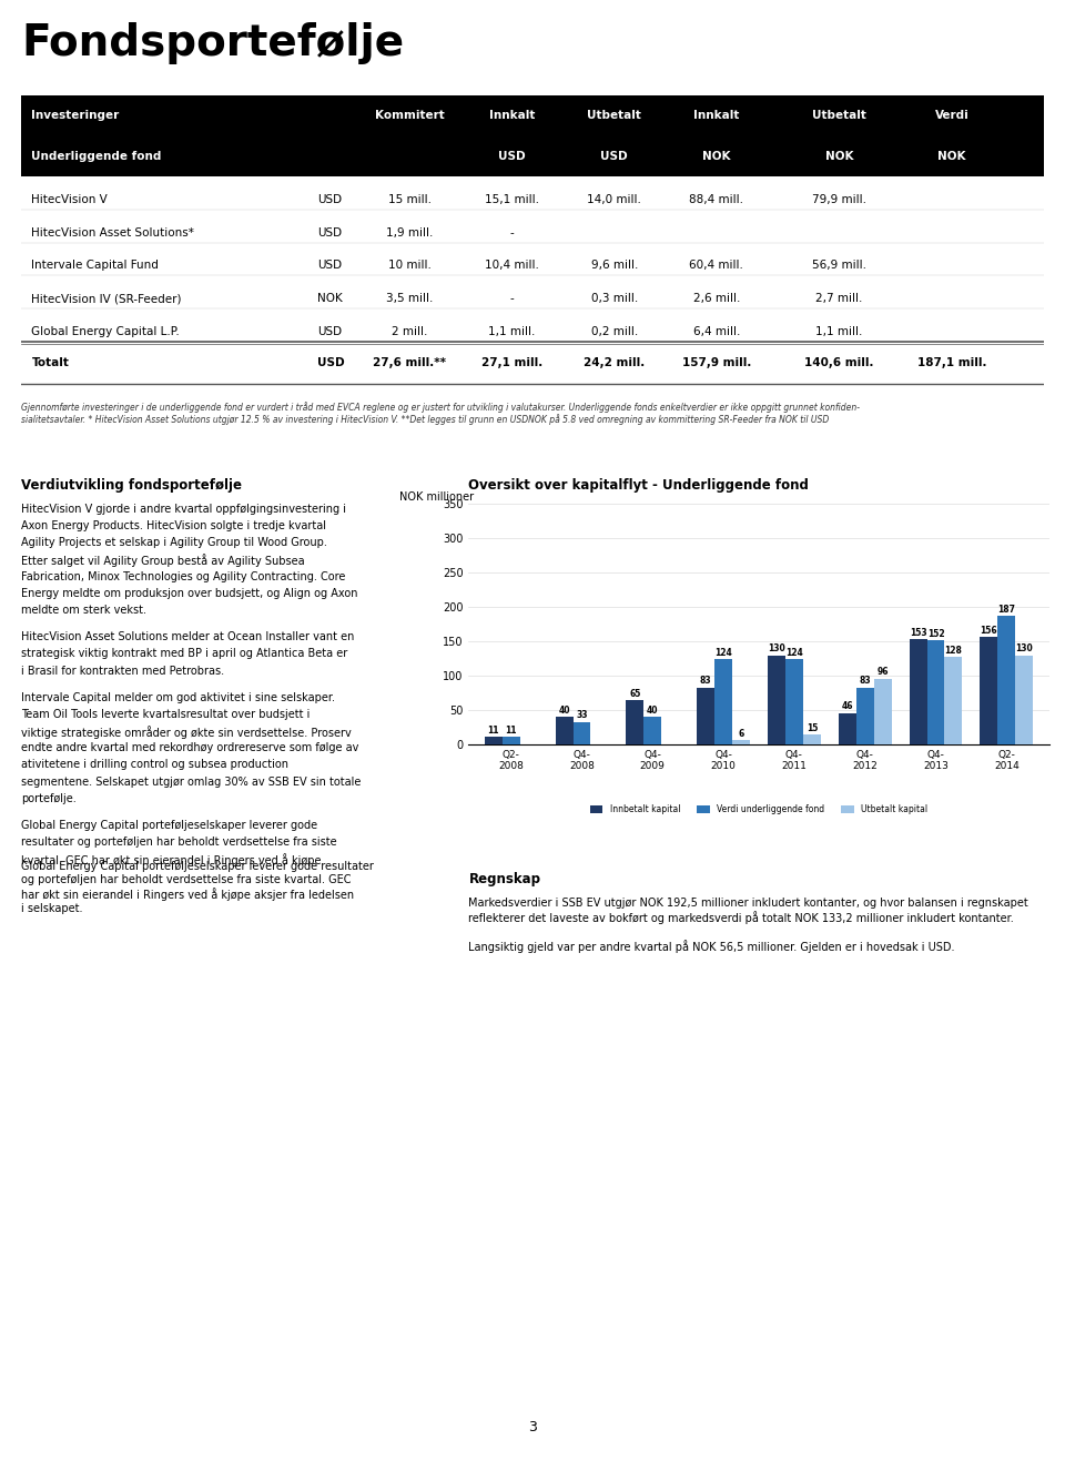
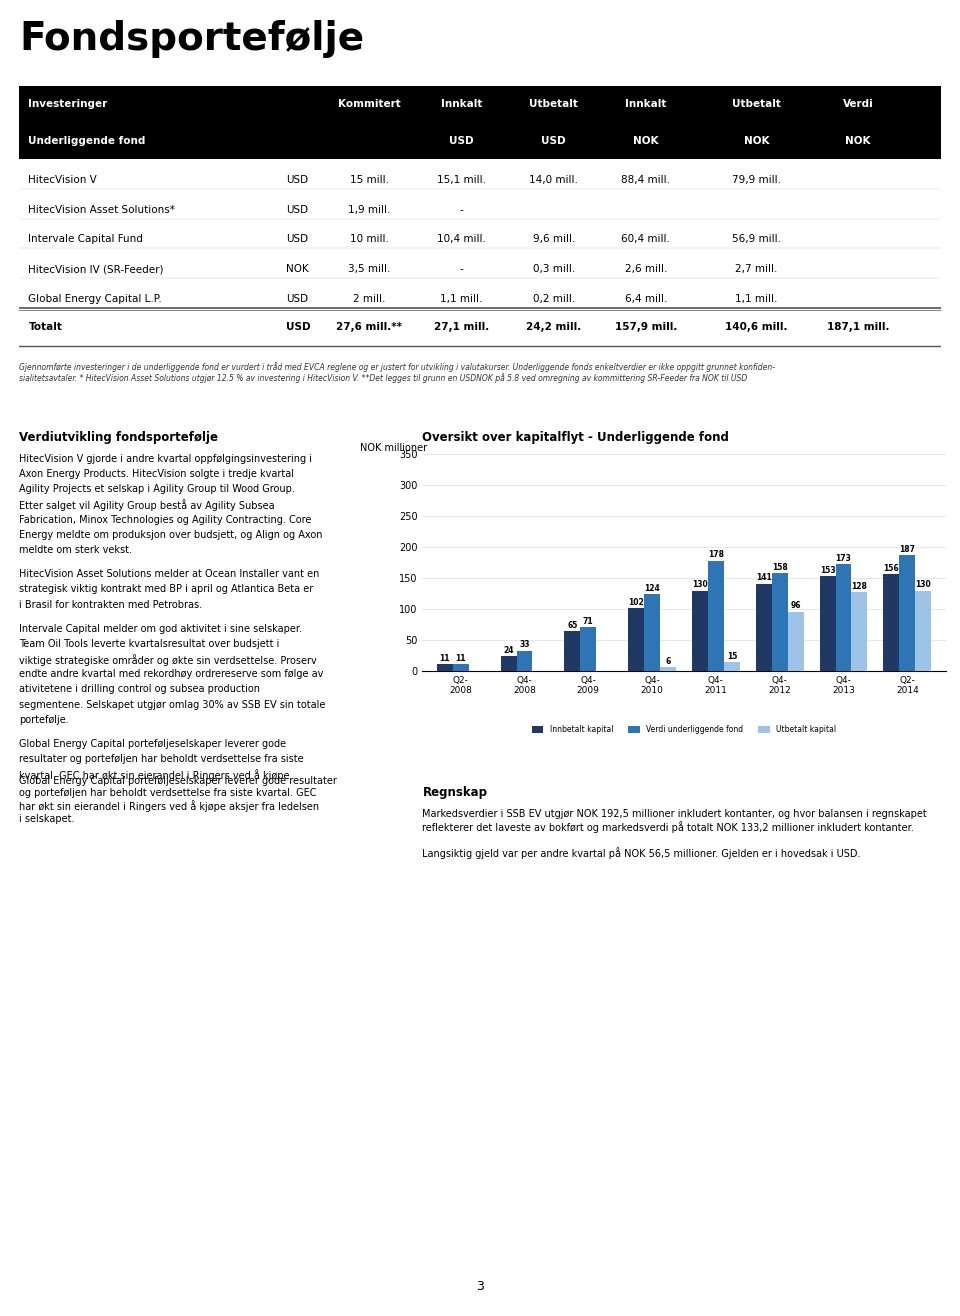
Innbetalt kapital/Q4- 2008: 40 -> 24
Verdi underliggende fond/Q4- 2009: 40 -> 71
Innbetalt kapital/Q4- 2010: 83 -> 102
Verdi underliggende fond/Q4- 2011: 124 -> 178
Innbetalt kapital/Q4- 2012: 46 -> 141
Verdi underliggende fond/Q4- 2012: 83 -> 158
Verdi underliggende fond/Q4- 2013: 152 -> 173
